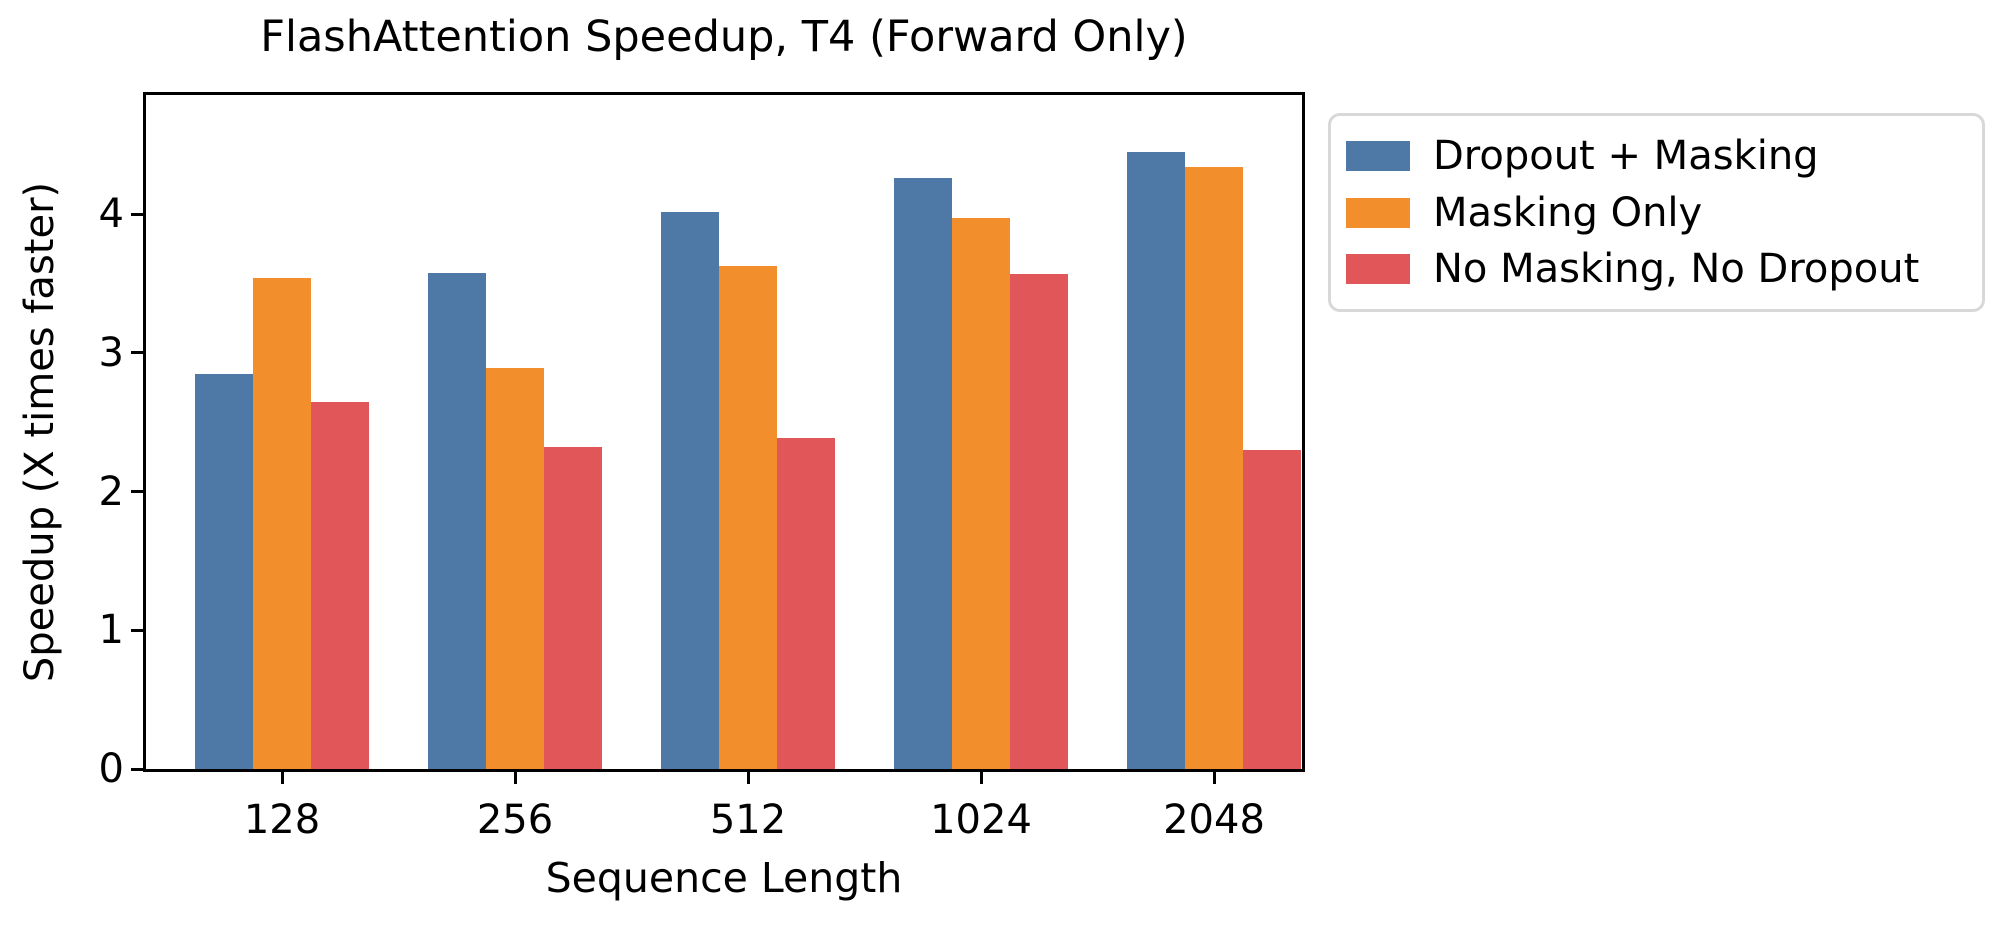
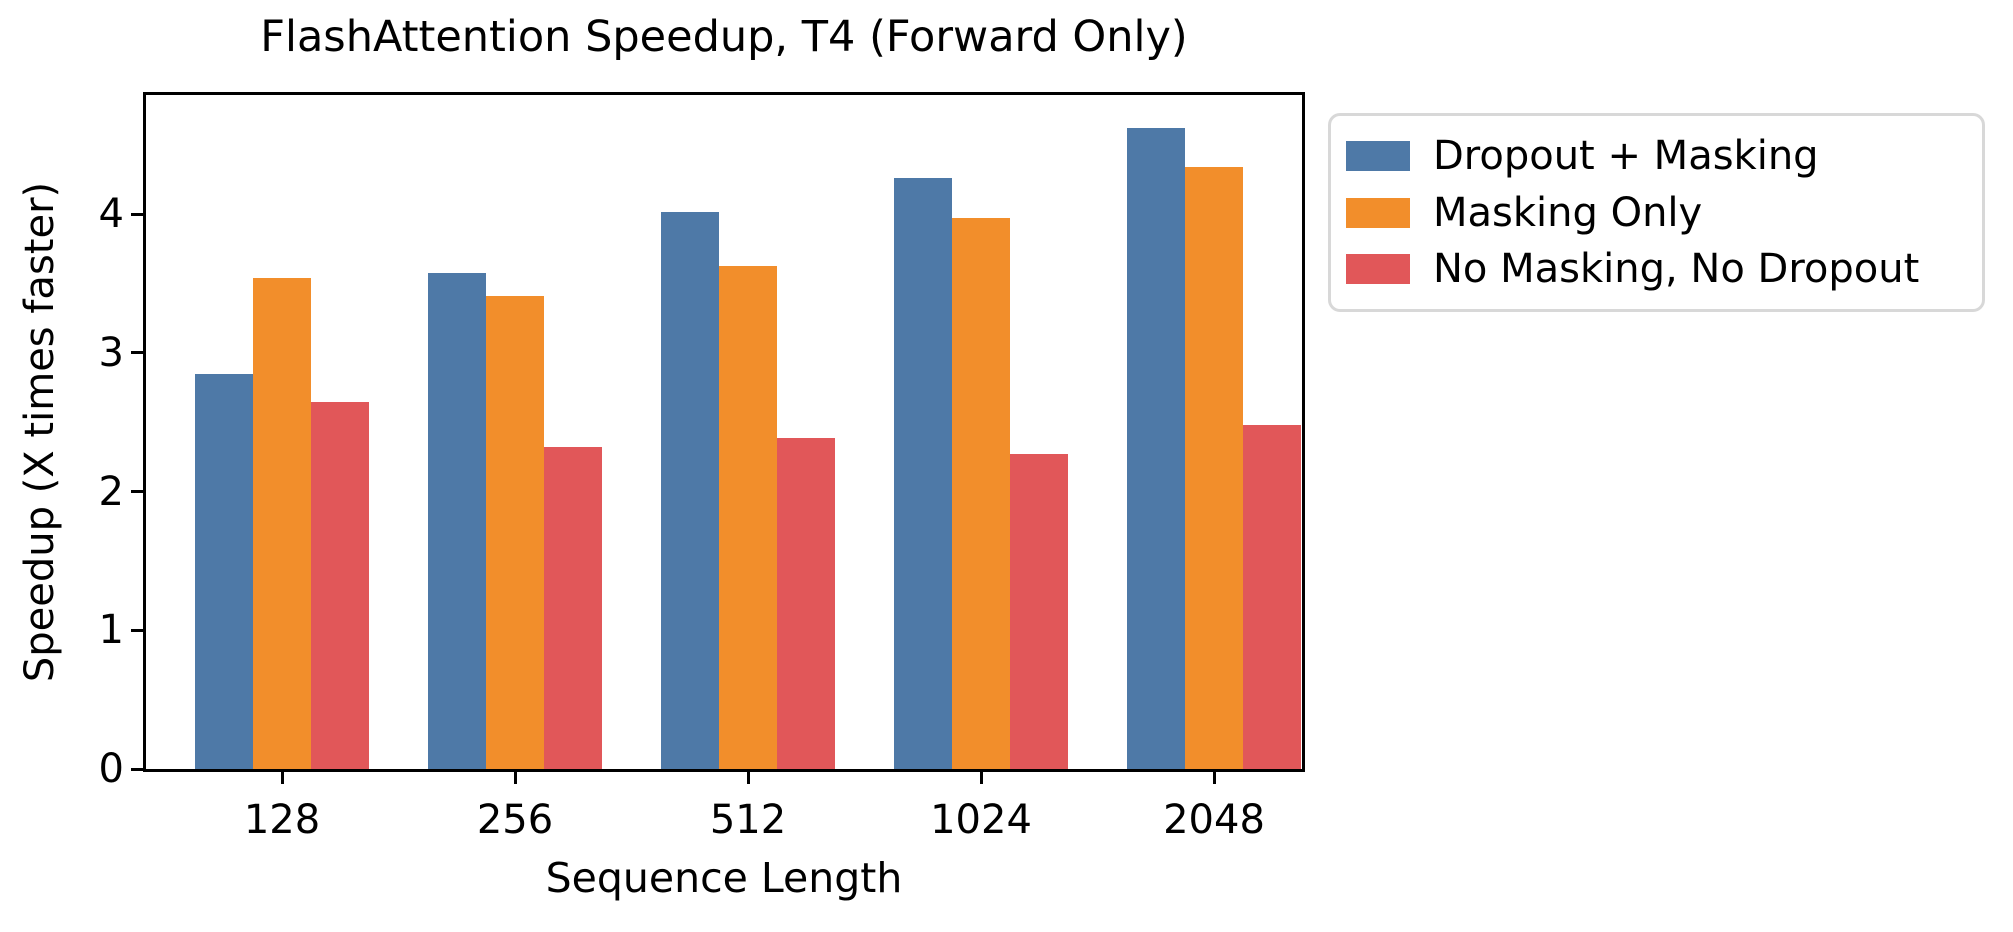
Masking Only/256: 2.89 -> 3.41
No Masking, No Dropout/1024: 3.57 -> 2.27
Dropout + Masking/2048: 4.45 -> 4.62
No Masking, No Dropout/2048: 2.30 -> 2.48
